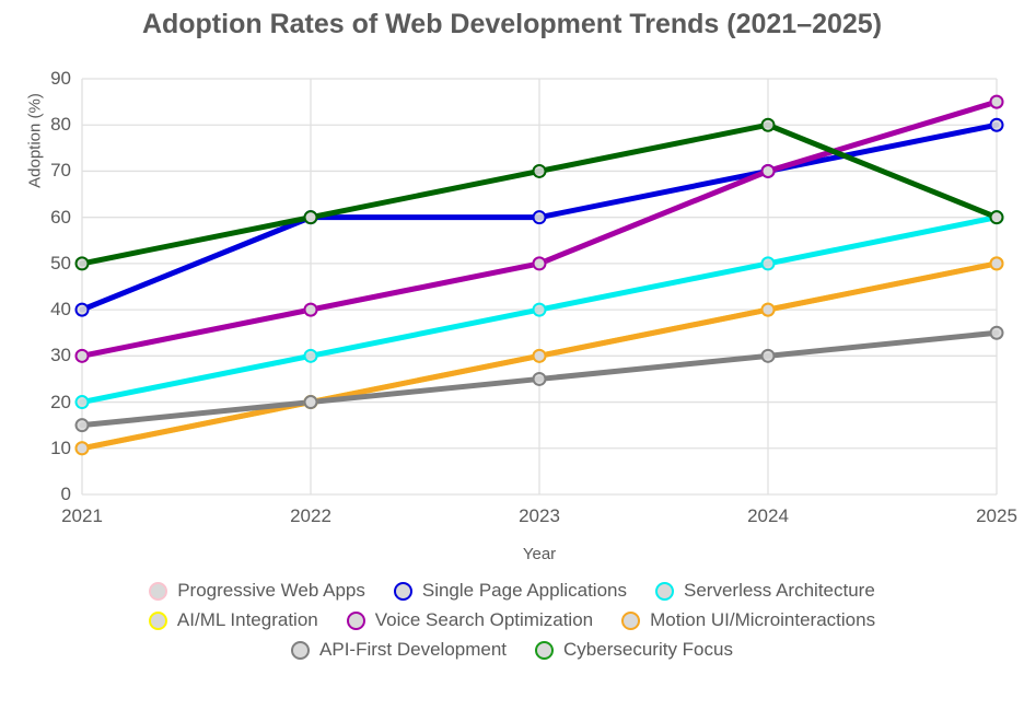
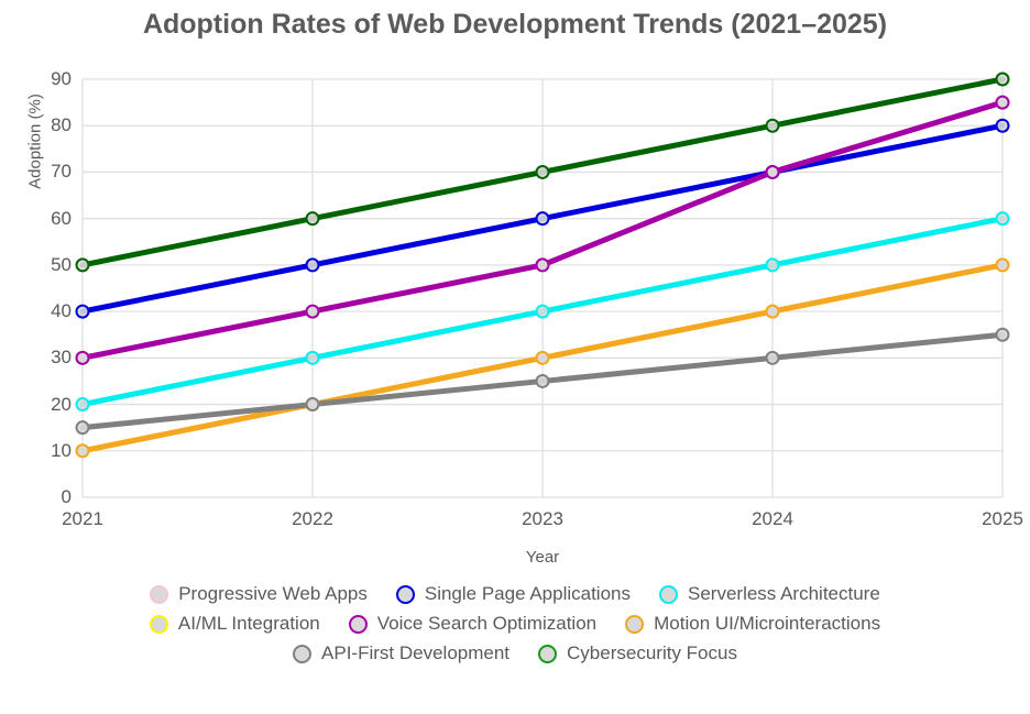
Single Page Applications/2022: 60 -> 50
Cybersecurity Focus/2025: 60 -> 90
